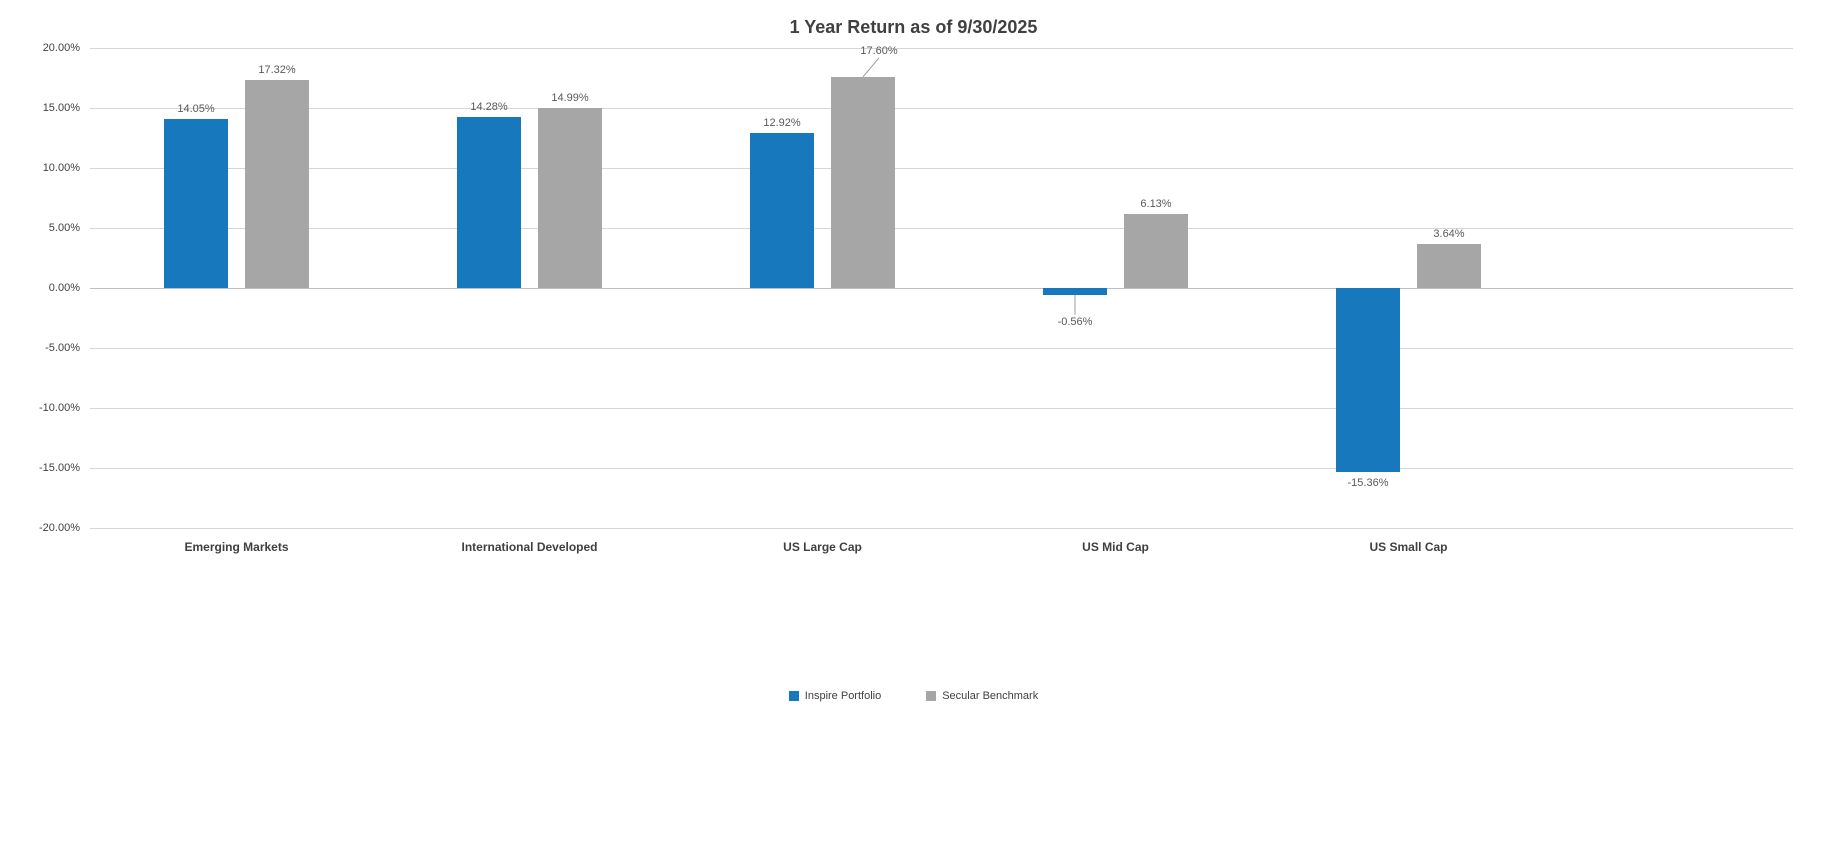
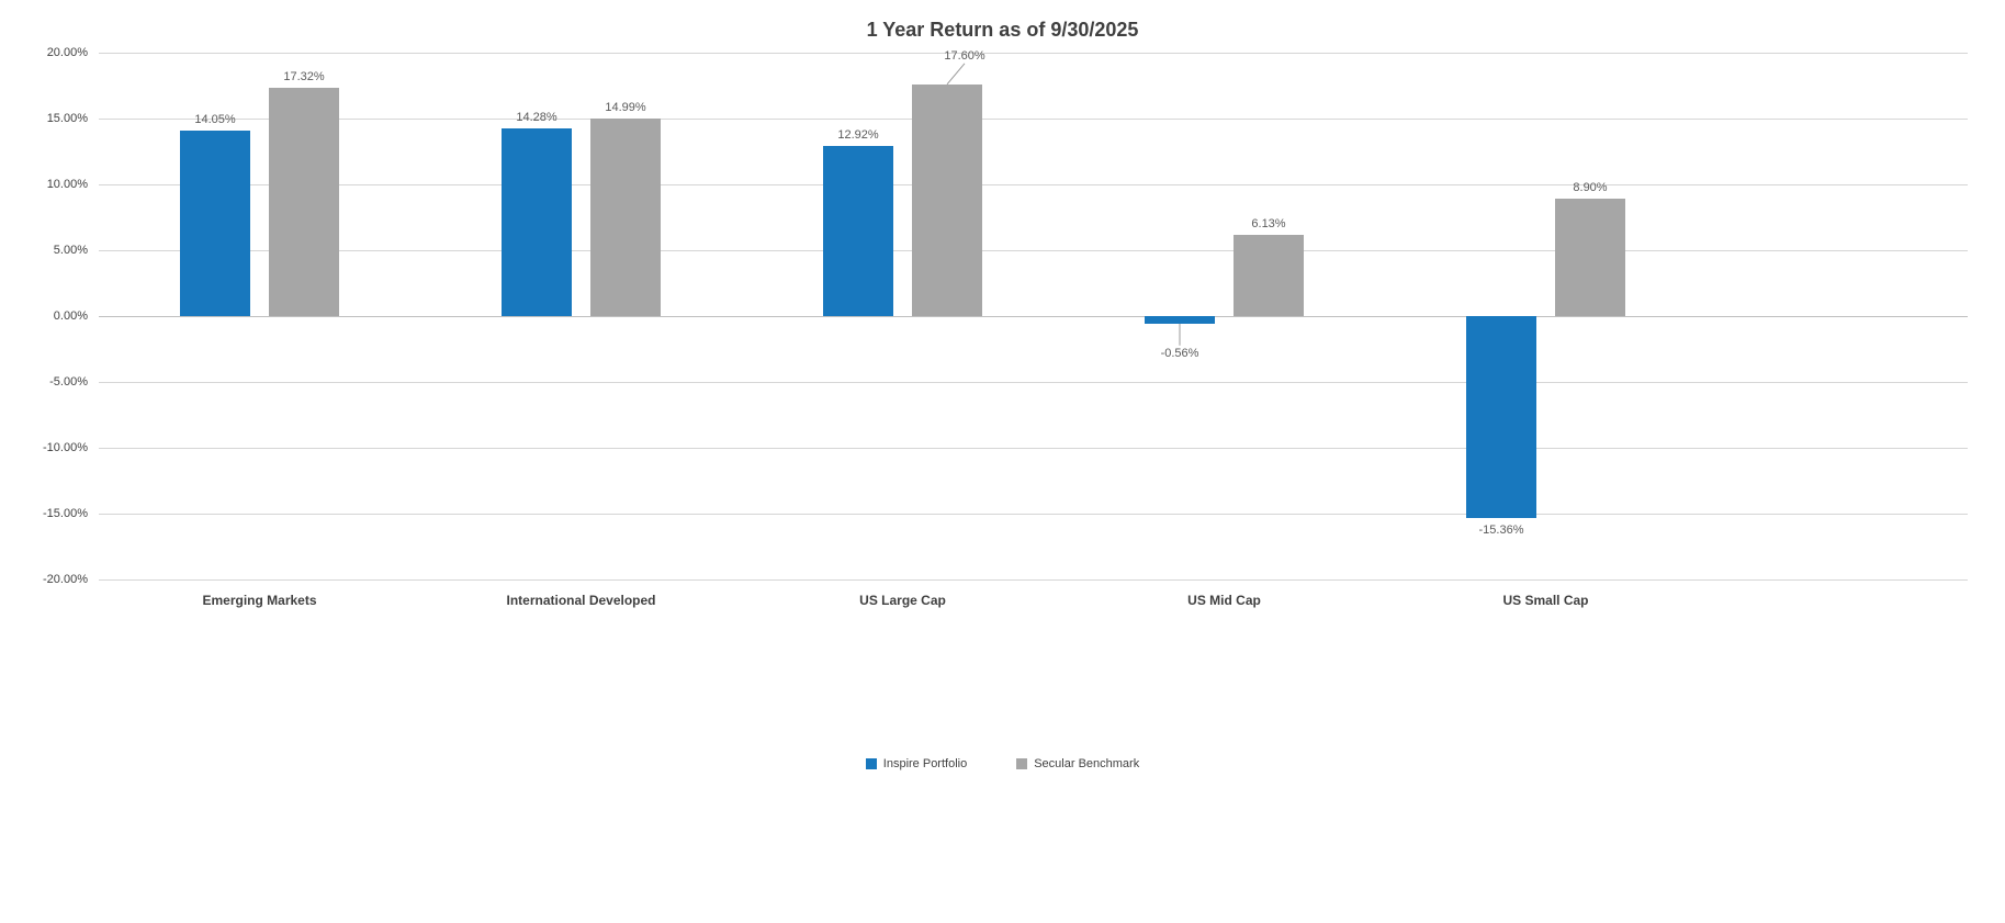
Secular Benchmark/US Small Cap: 3.64% -> 8.90%
